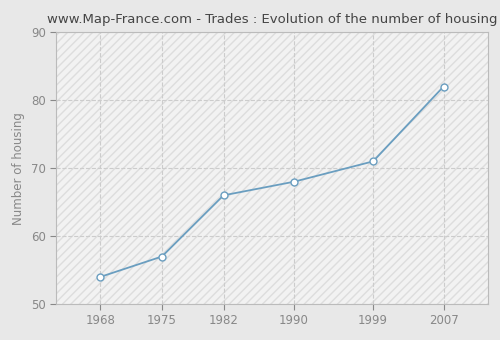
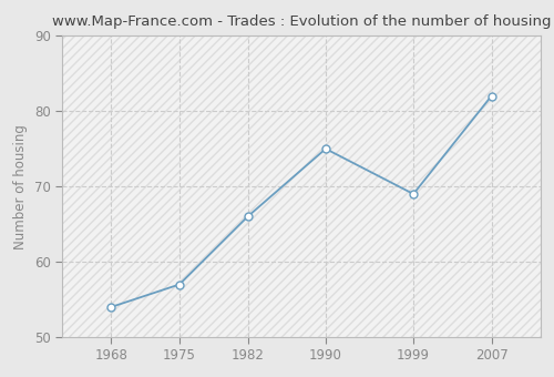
1990: 68 -> 75
1999: 71 -> 69
